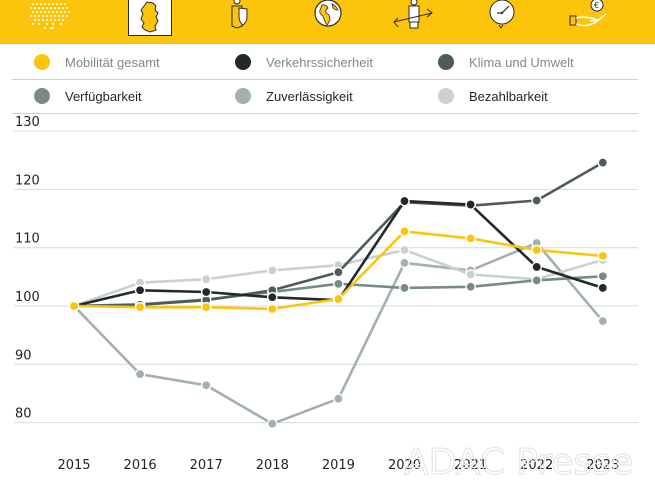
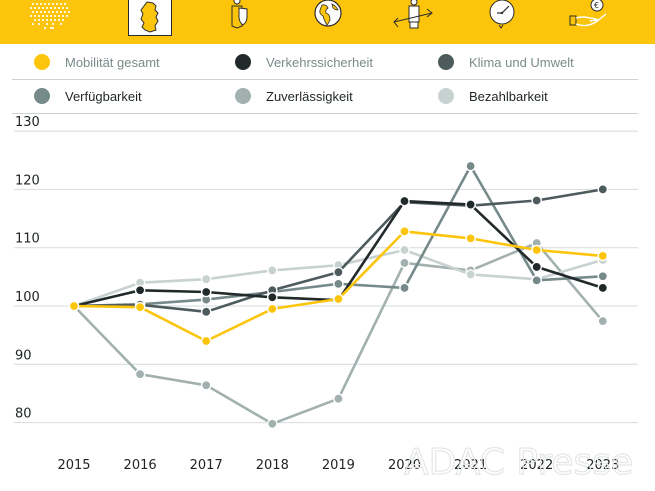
Klima und Umwelt/2017: 101 -> 99
Mobilität gesamt/2017: 100 -> 94
Verfügbarkeit/2021: 103 -> 124
Klima und Umwelt/2023: 125 -> 120
